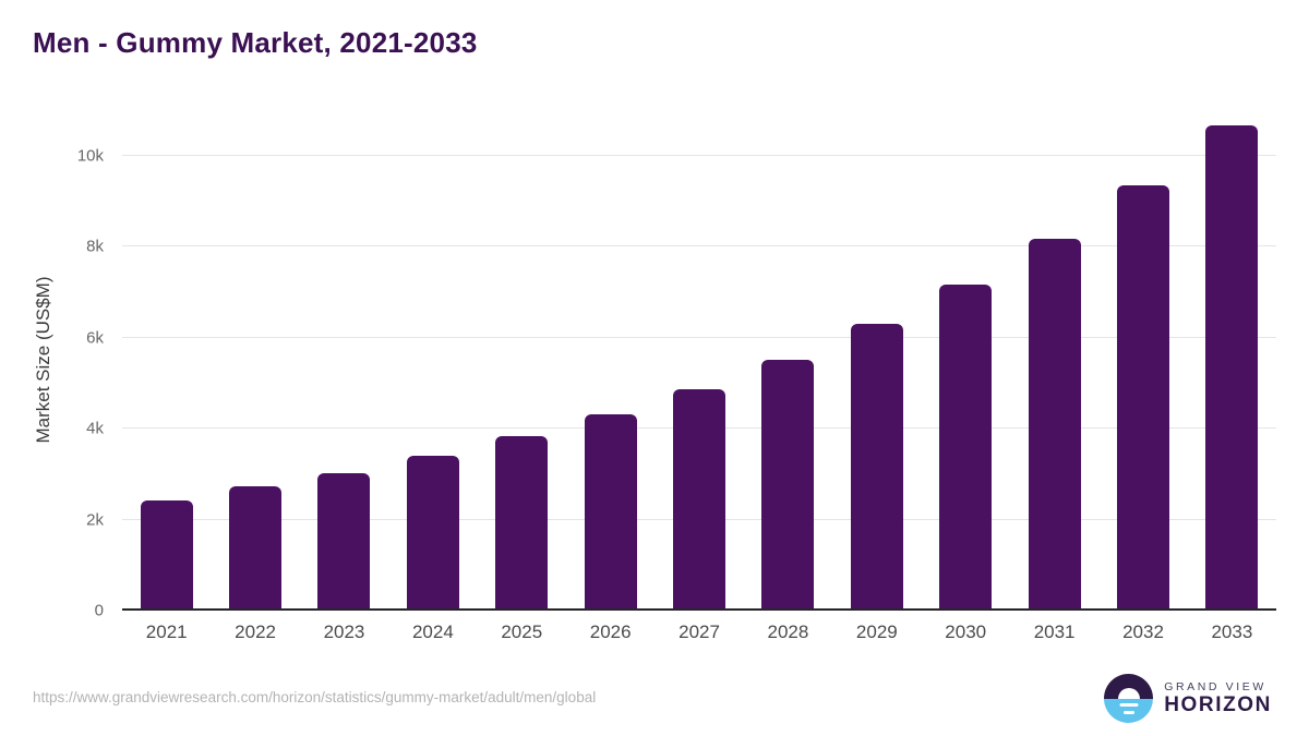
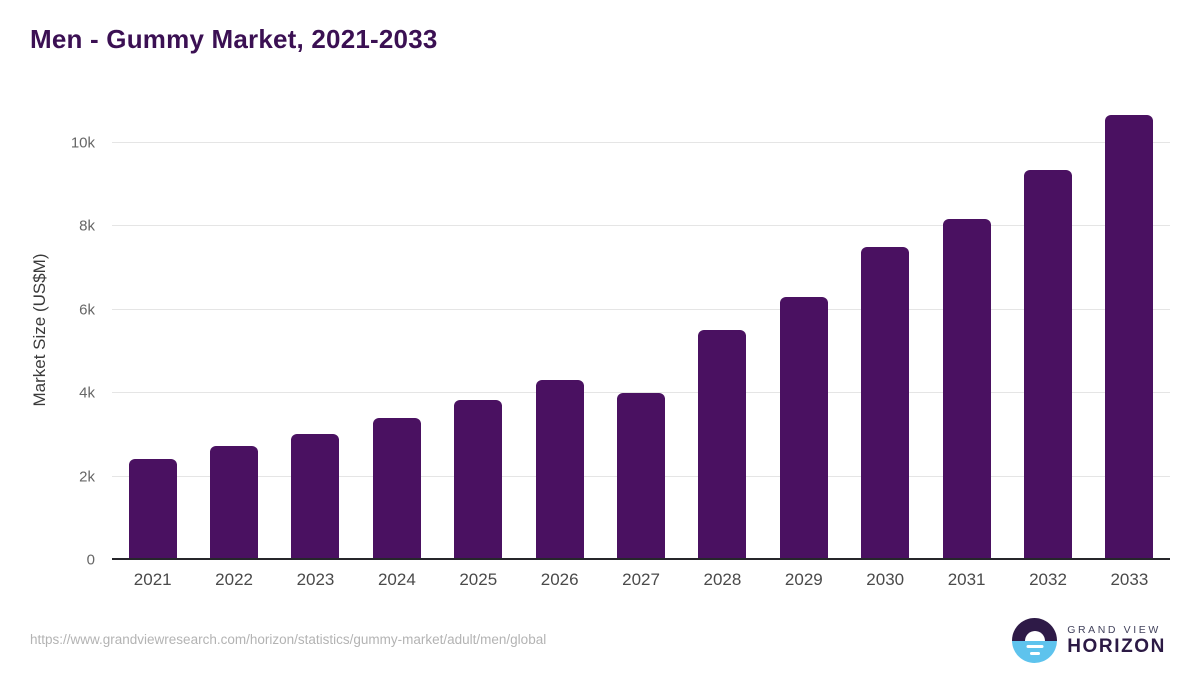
2027: 4.9k -> 4.0k
2030: 7.2k -> 7.5k
